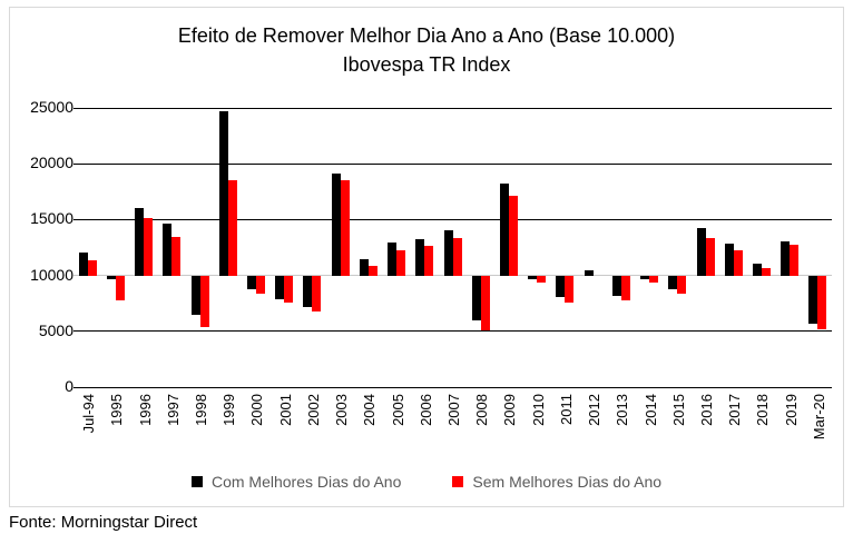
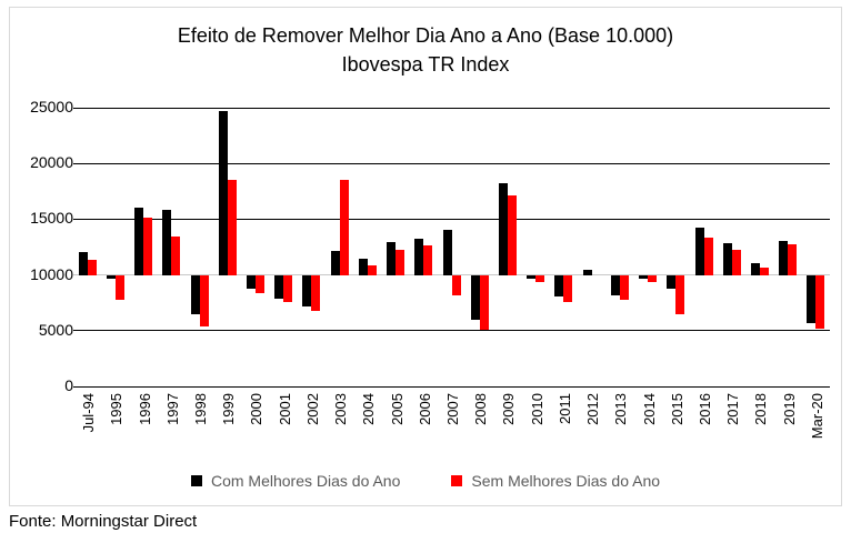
Com Melhores Dias do Ano/1997: 14600 -> 15800
Com Melhores Dias do Ano/2003: 19100 -> 12200
Sem Melhores Dias do Ano/2007: 13300 -> 8200
Sem Melhores Dias do Ano/2015: 8400 -> 6500
